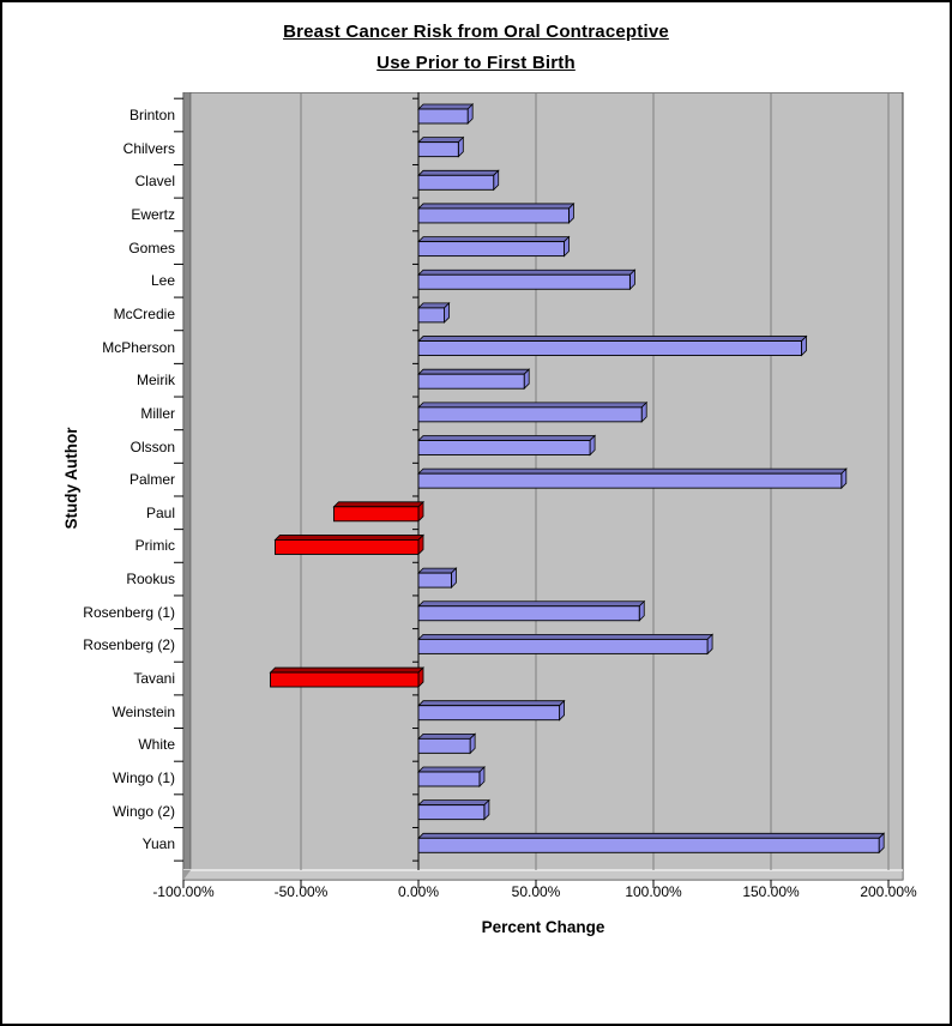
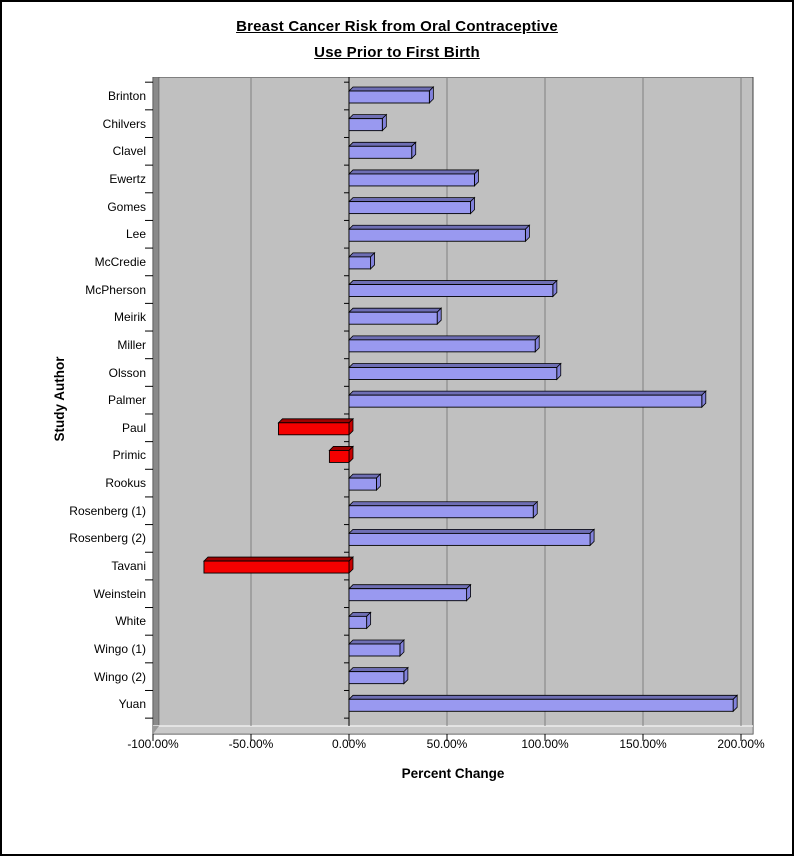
Brinton: 21% -> 41%
McPherson: 163% -> 104%
Olsson: 73% -> 106%
Primic: -61% -> -10%
Tavani: -63% -> -74%
White: 22% -> 9%
